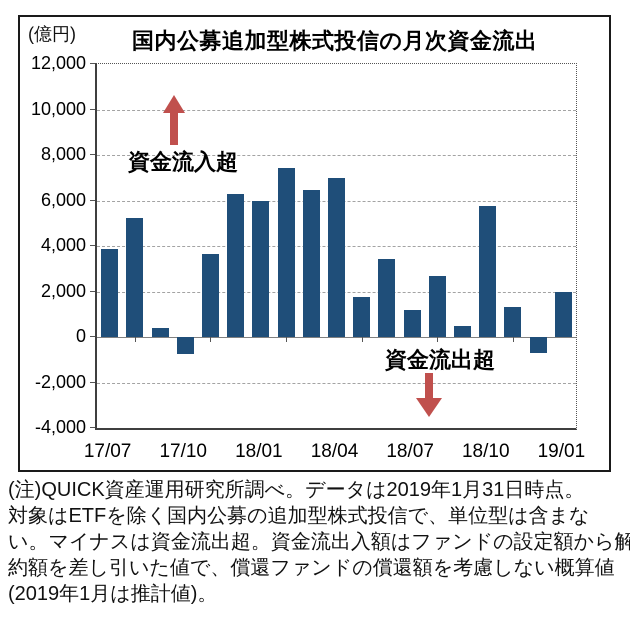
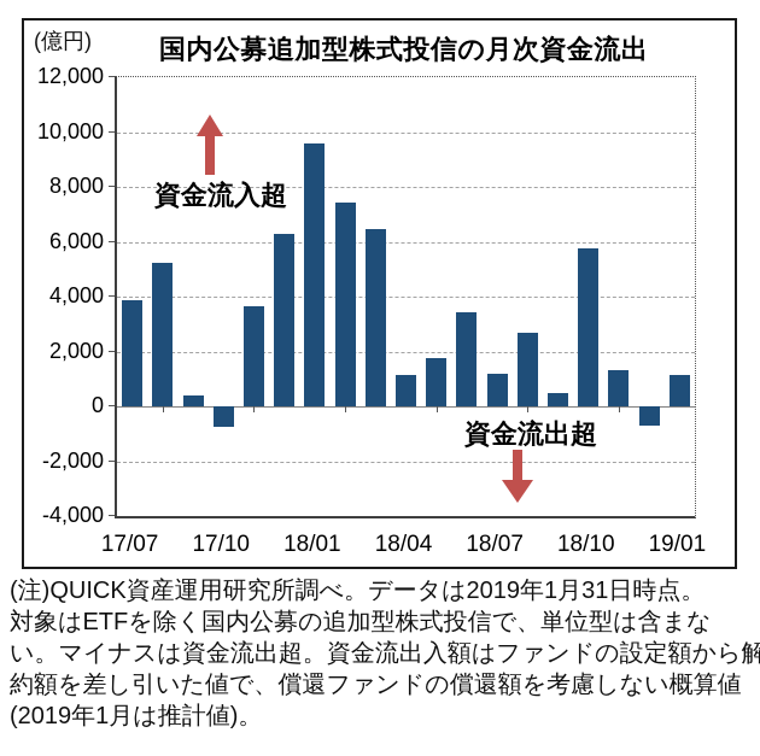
18/01: 6000 -> 9600
18/04: 7000 -> 1200
19/01: 2000 -> 1200
